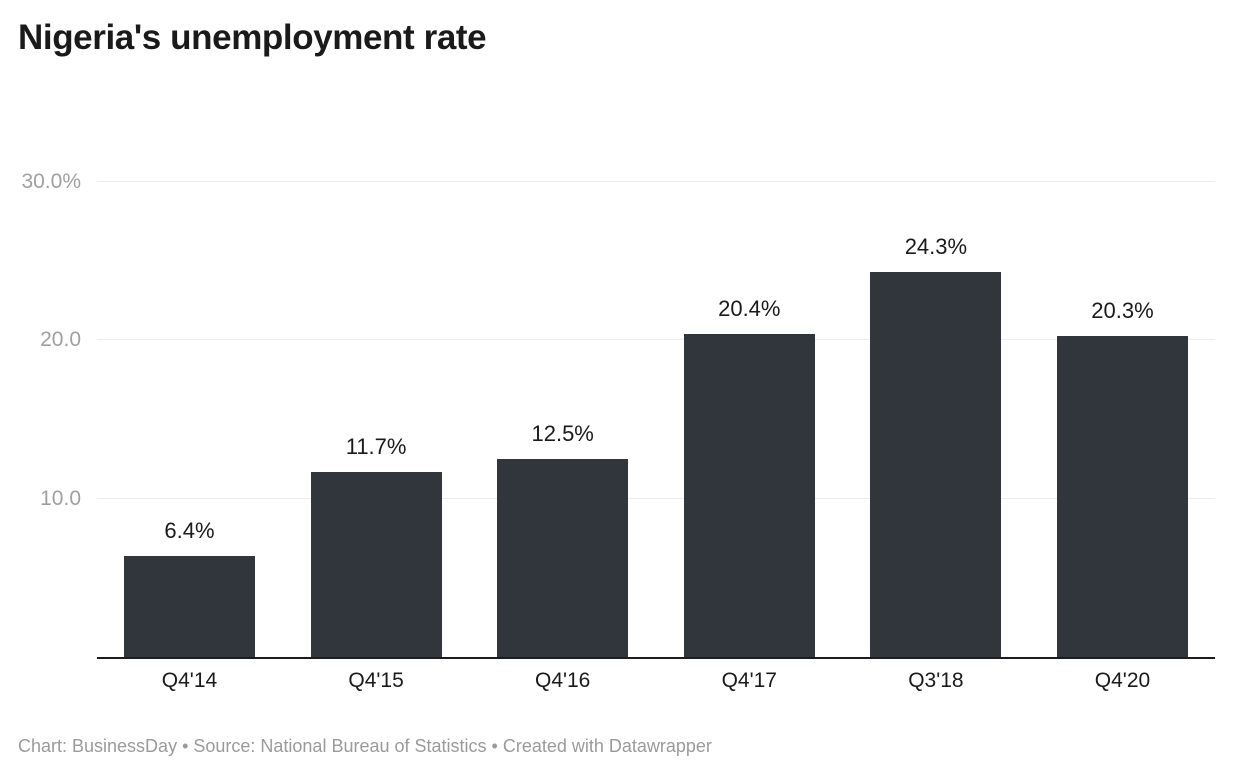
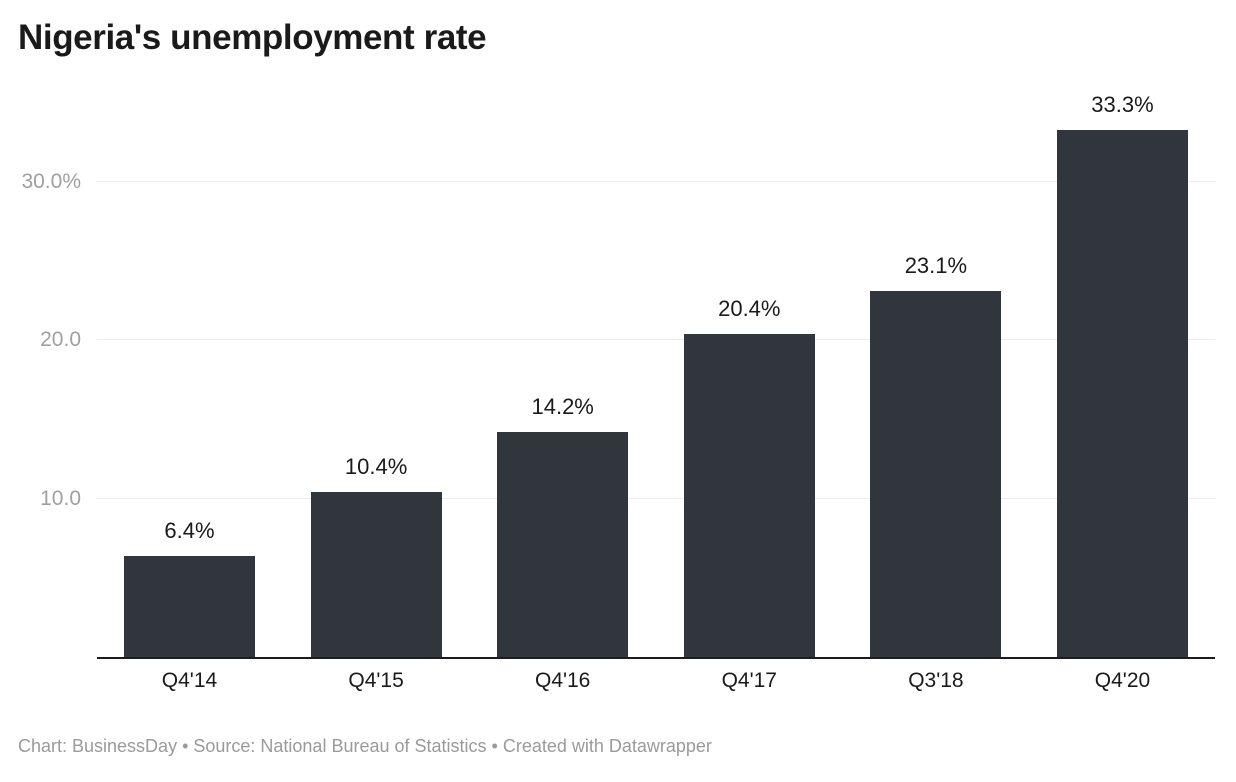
Q4'15: 11.7% -> 10.4%
Q4'16: 12.5% -> 14.2%
Q3'18: 24.3% -> 23.1%
Q4'20: 20.3% -> 33.3%
